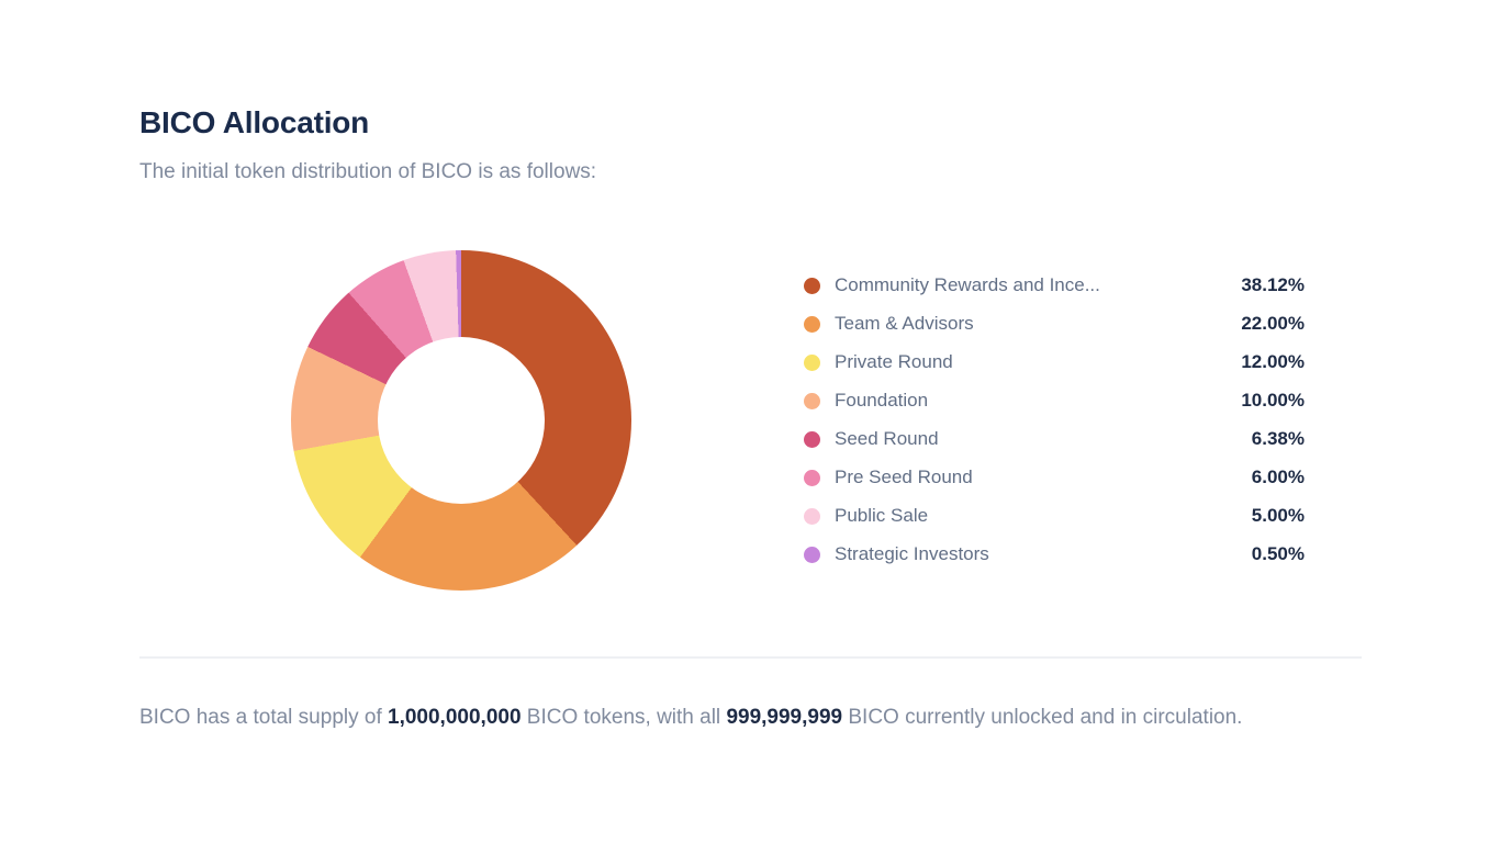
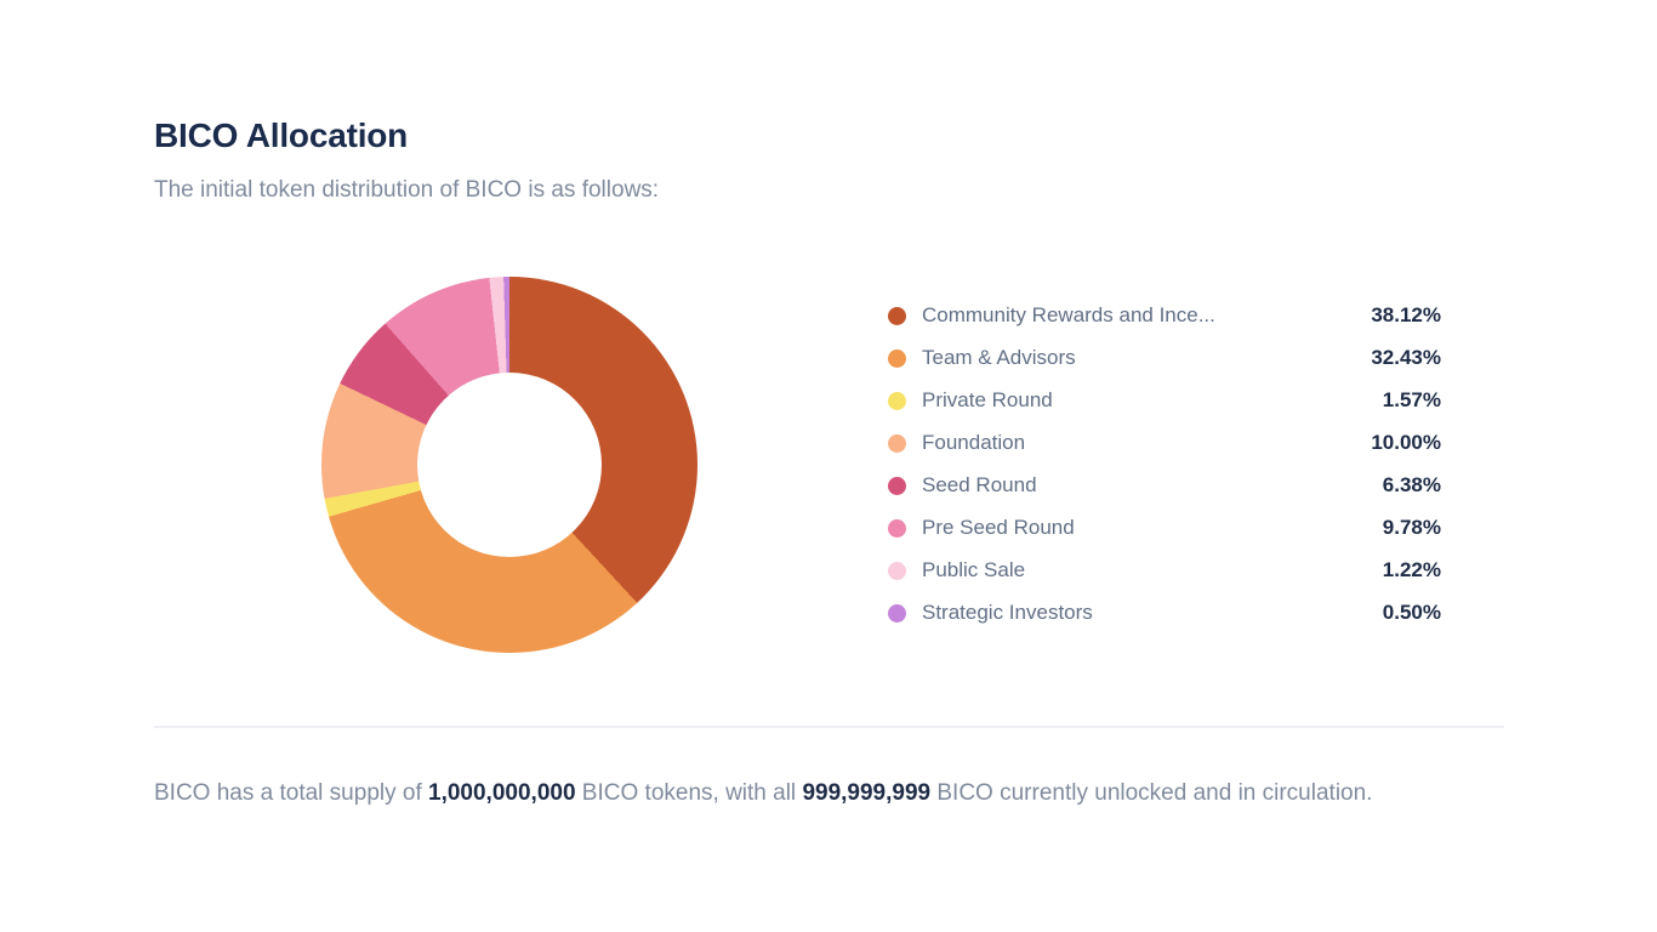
Team & Advisors: 22.00% -> 32.43%
Private Round: 12.00% -> 1.57%
Pre Seed Round: 6.00% -> 9.78%
Public Sale: 5.00% -> 1.22%
